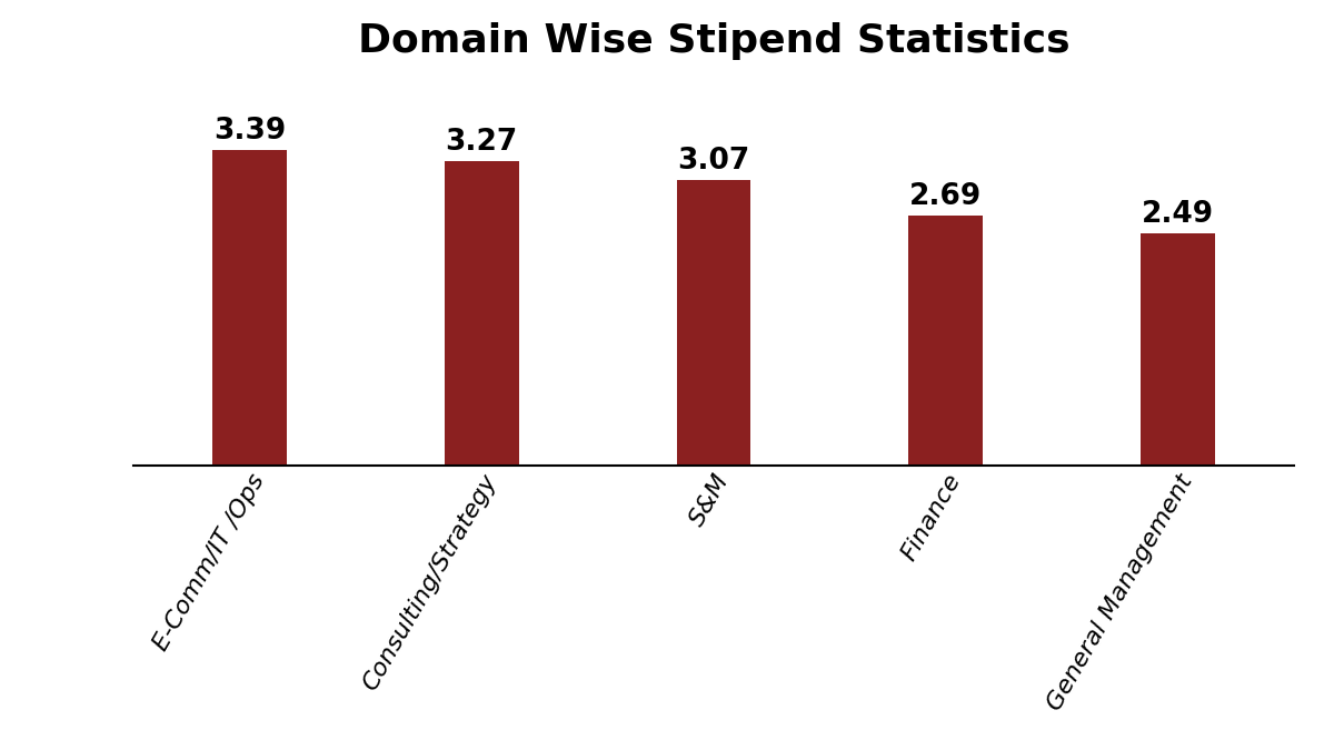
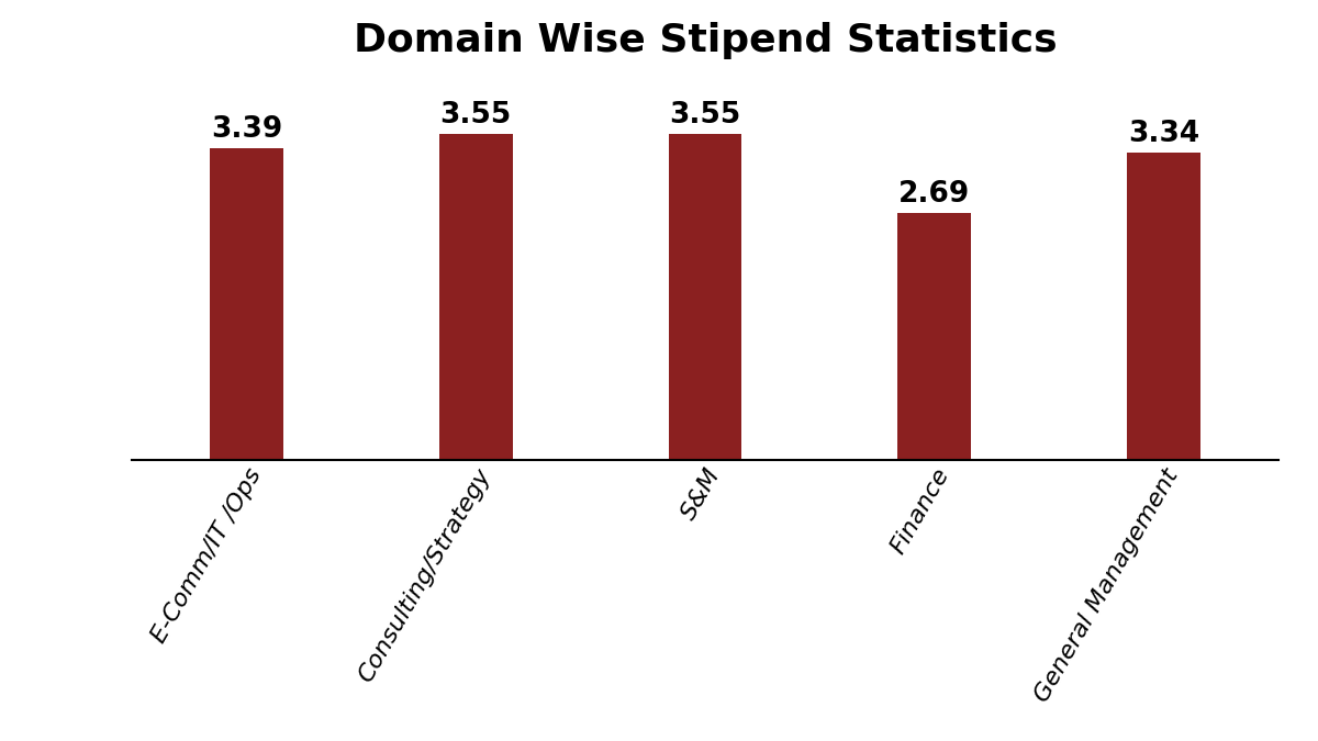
Consulting/Strategy: 3.27 -> 3.55
S&M: 3.07 -> 3.55
General Management: 2.49 -> 3.34
